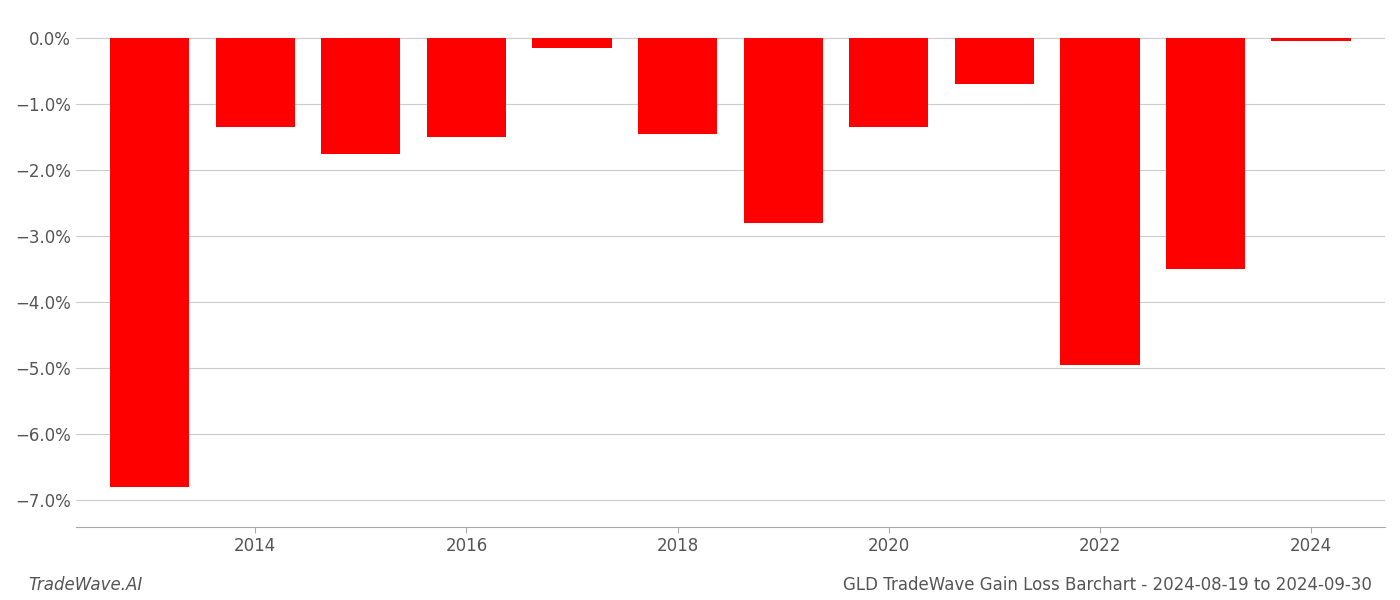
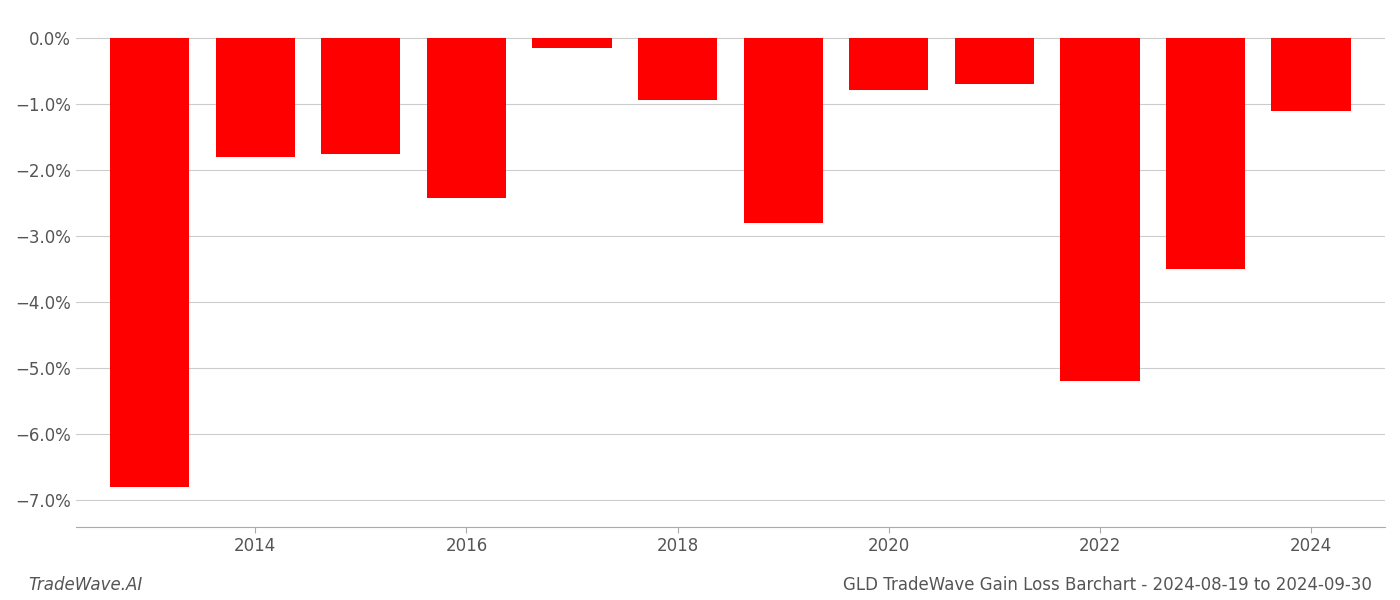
2014: -1.35% -> -1.80%
2016: -1.50% -> -2.42%
2018: -1.45% -> -0.94%
2020: -1.35% -> -0.78%
2022: -4.95% -> -5.20%
2024: -0.05% -> -1.10%
